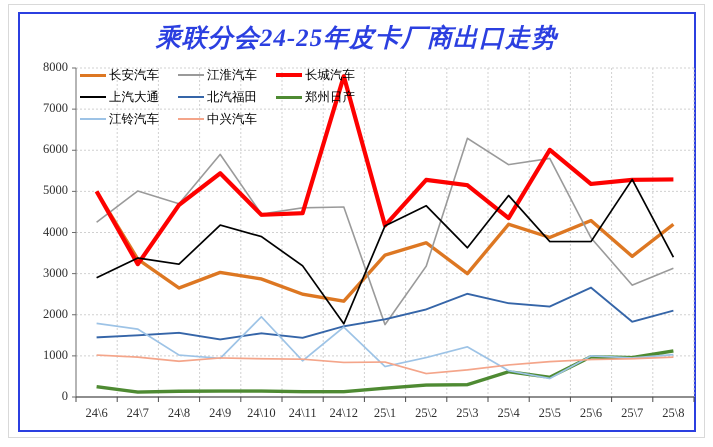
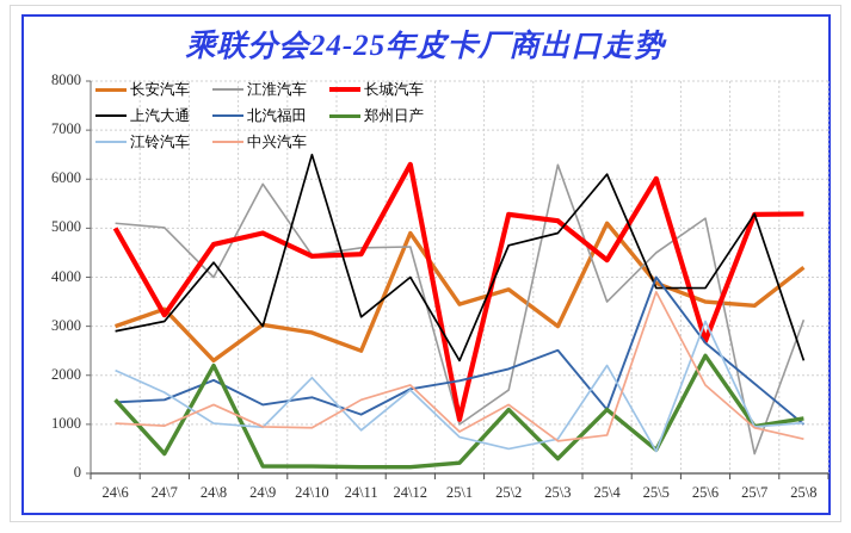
长安汽车/24\6: 5000 -> 3000
江淮汽车/24\6: 4200 -> 5100
郑州日产/24\6: 200 -> 1500
江铃汽车/24\6: 1800 -> 2100
上汽大通/24\7: 3400 -> 3100
郑州日产/24\7: 100 -> 400
长安汽车/24\8: 2600 -> 2300
江淮汽车/24\8: 4700 -> 4000
上汽大通/24\8: 3200 -> 4300
北汽福田/24\8: 1600 -> 1900
郑州日产/24\8: 100 -> 2200
中兴汽车/24\8: 900 -> 1400
长城汽车/24\9: 5400 -> 4900
上汽大通/24\9: 4200 -> 3000
上汽大通/24\10: 3900 -> 6500
北汽福田/24\11: 1400 -> 1200
中兴汽车/24\11: 900 -> 1500
长安汽车/24\12: 2300 -> 4900
长城汽车/24\12: 7800 -> 6300
上汽大通/24\12: 1800 -> 4000
中兴汽车/24\12: 800 -> 1800
江淮汽车/25\1: 1800 -> 1000
长城汽车/25\1: 4200 -> 1100
上汽大通/25\1: 4200 -> 2300
江淮汽车/25\2: 3200 -> 1700
郑州日产/25\2: 300 -> 1300
江铃汽车/25\2: 1000 -> 500
中兴汽车/25\2: 600 -> 1400
上汽大通/25\3: 3600 -> 4900
江铃汽车/25\3: 1200 -> 700
长安汽车/25\4: 4200 -> 5100
江淮汽车/25\4: 5600 -> 3500
上汽大通/25\4: 4900 -> 6100
北汽福田/25\4: 2300 -> 1300
郑州日产/25\4: 600 -> 1300
江铃汽车/25\4: 600 -> 2200
江淮汽车/25\5: 5800 -> 4500
北汽福田/25\5: 2200 -> 4000
中兴汽车/25\5: 900 -> 3700
长安汽车/25\6: 4300 -> 3500
江淮汽车/25\6: 3900 -> 5200
长城汽车/25\6: 5200 -> 2700
郑州日产/25\6: 1000 -> 2400
江铃汽车/25\6: 1000 -> 3100
中兴汽车/25\6: 900 -> 1800
江淮汽车/25\7: 2700 -> 400
上汽大通/25\8: 3400 -> 2300
北汽福田/25\8: 2100 -> 1000
中兴汽车/25\8: 1000 -> 700
